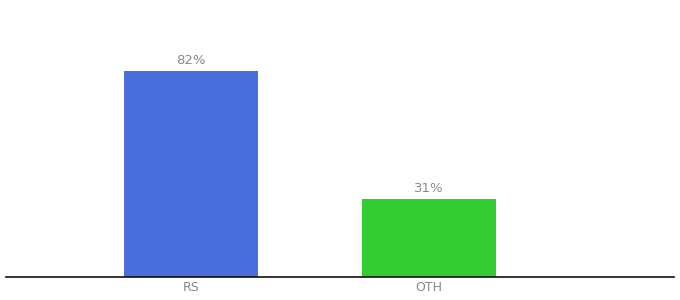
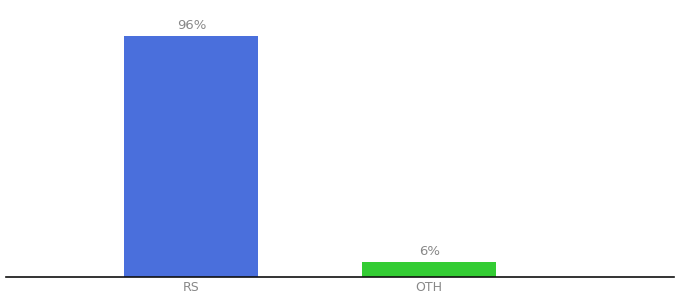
RS: 82% -> 96%
OTH: 31% -> 6%
